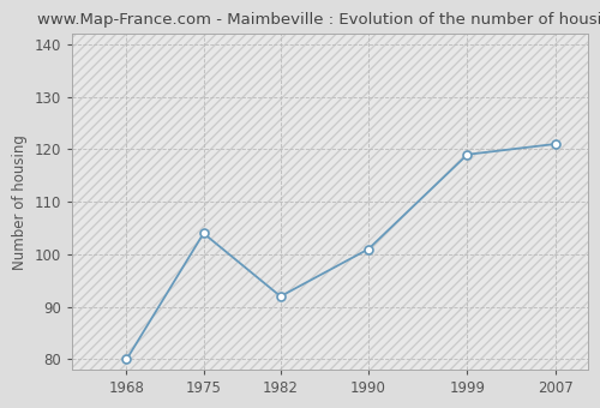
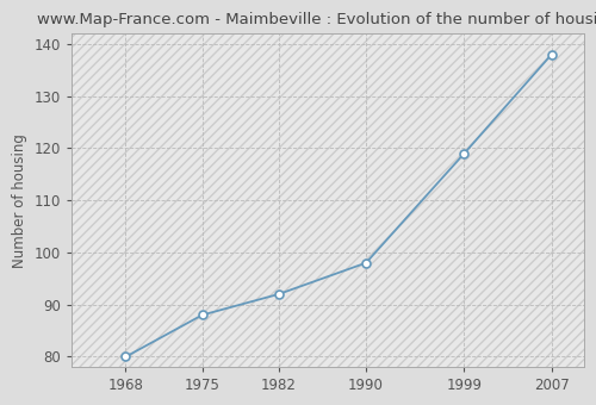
1975: 104 -> 88
1990: 101 -> 98
2007: 121 -> 138
